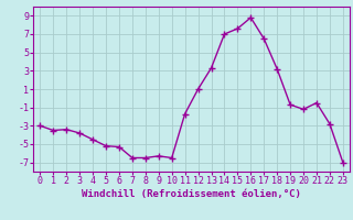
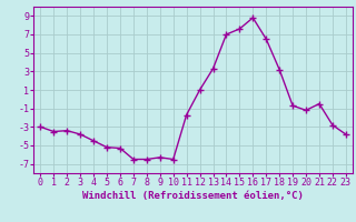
23: -7.0 -> -3.8
